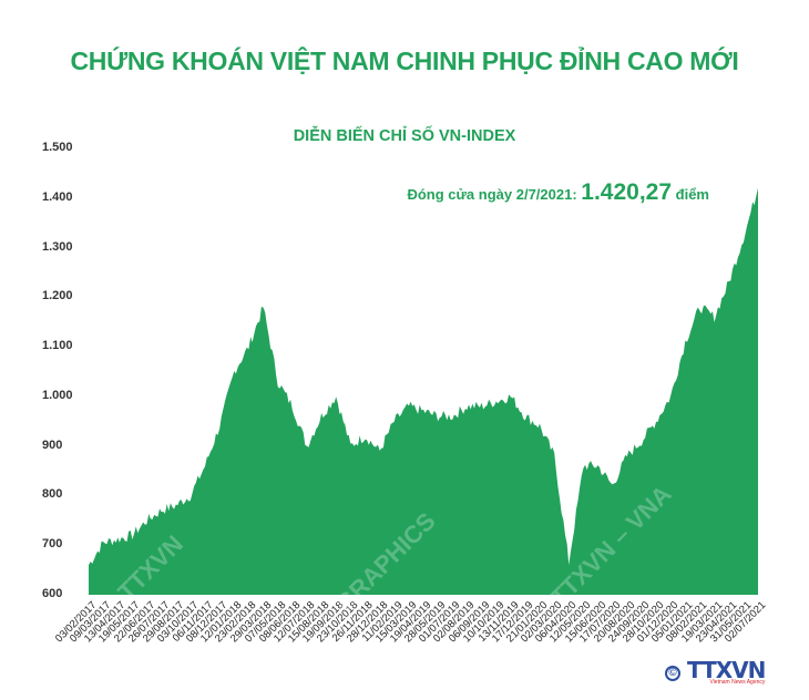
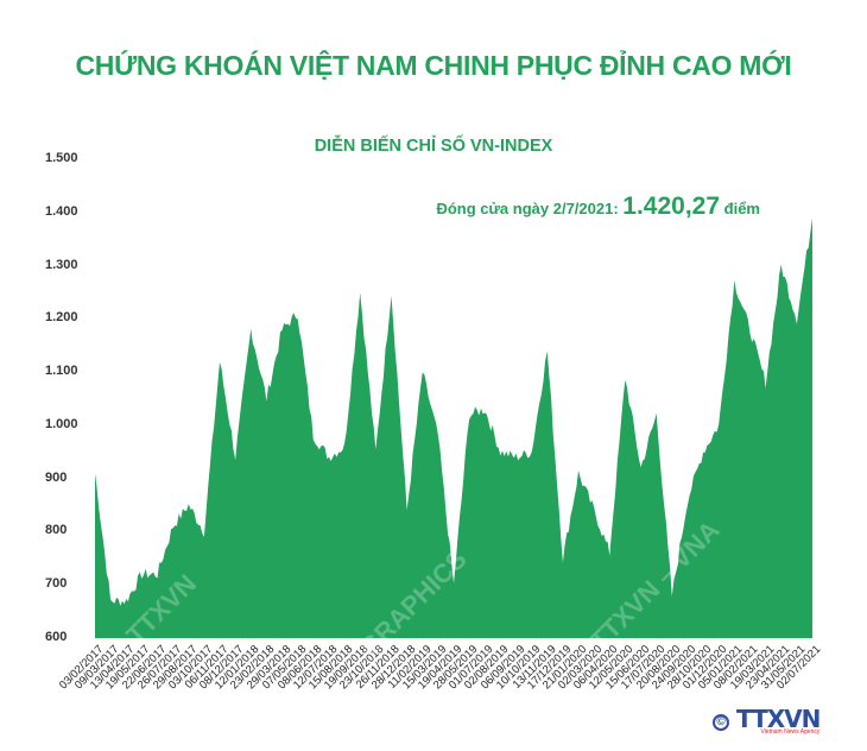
03/02/2017: 660 -> 910
09/03/2017: 700 -> 670
13/04/2017: 710 -> 670
22/06/2017: 750 -> 720
26/07/2017: 770 -> 810
29/08/2017: 780 -> 850
06/11/2017: 860 -> 1120
12/01/2018: 1050 -> 1180
23/02/2018: 1100 -> 1050
07/05/2018: 1030 -> 1210
12/07/2018: 900 -> 940
19/09/2018: 1000 -> 1250
23/10/2018: 900 -> 950
26/11/2018: 920 -> 1250
28/12/2018: 890 -> 840
11/02/2019: 950 -> 1100
19/04/2019: 970 -> 700
28/05/2019: 960 -> 1020
01/07/2019: 960 -> 1030
02/08/2019: 980 -> 950
06/09/2019: 980 -> 940
10/10/2019: 990 -> 950
13/11/2019: 1000 -> 1140
17/12/2019: 960 -> 750
21/01/2020: 940 -> 910
02/03/2020: 880 -> 840
06/04/2020: 660 -> 760
12/05/2020: 860 -> 1090
15/06/2020: 860 -> 920
17/07/2020: 820 -> 1020
20/08/2020: 880 -> 680
24/09/2020: 910 -> 860
05/01/2021: 1110 -> 1270
19/03/2021: 1160 -> 1080
23/04/2021: 1230 -> 1300
31/05/2021: 1320 -> 1200
02/07/2021: 1420 -> 1390
